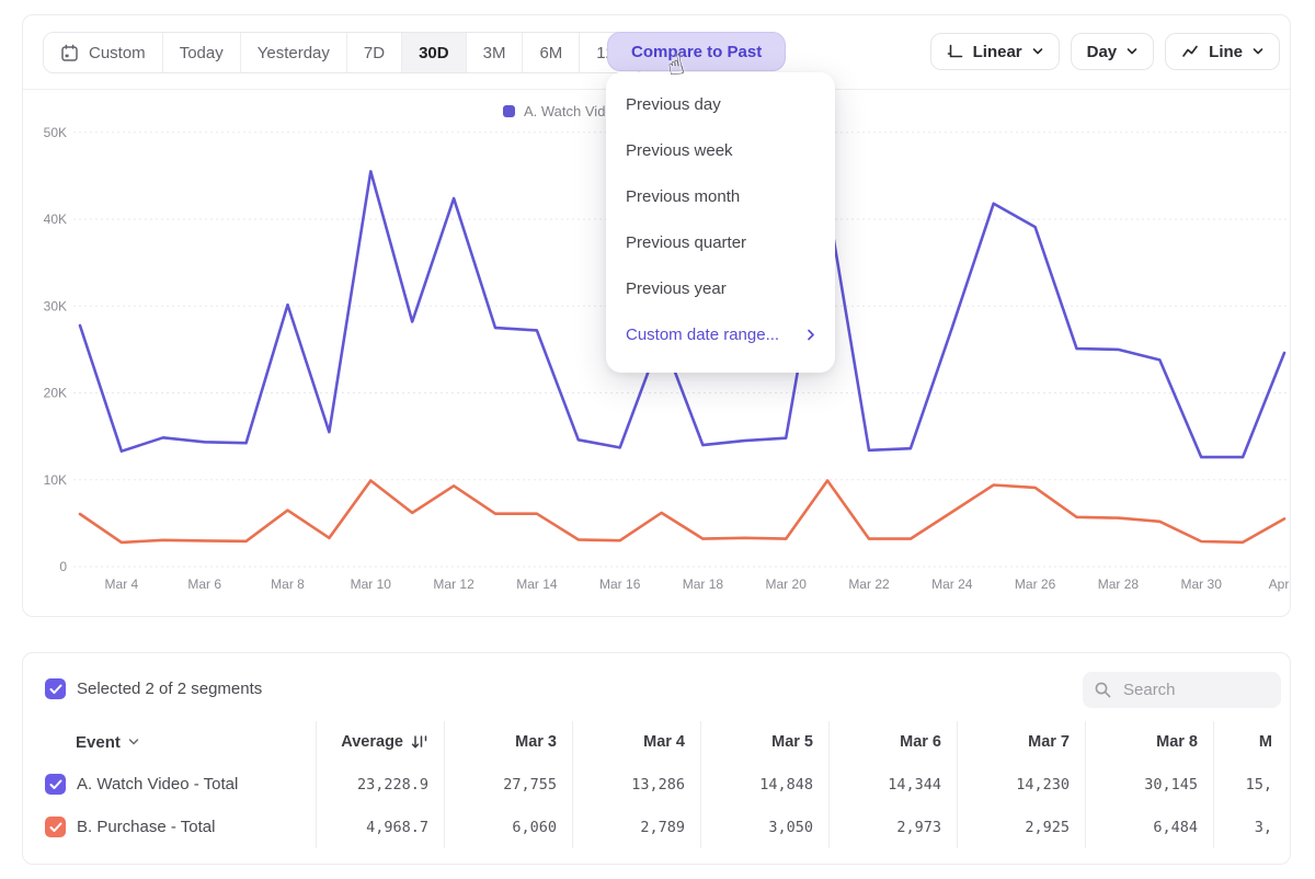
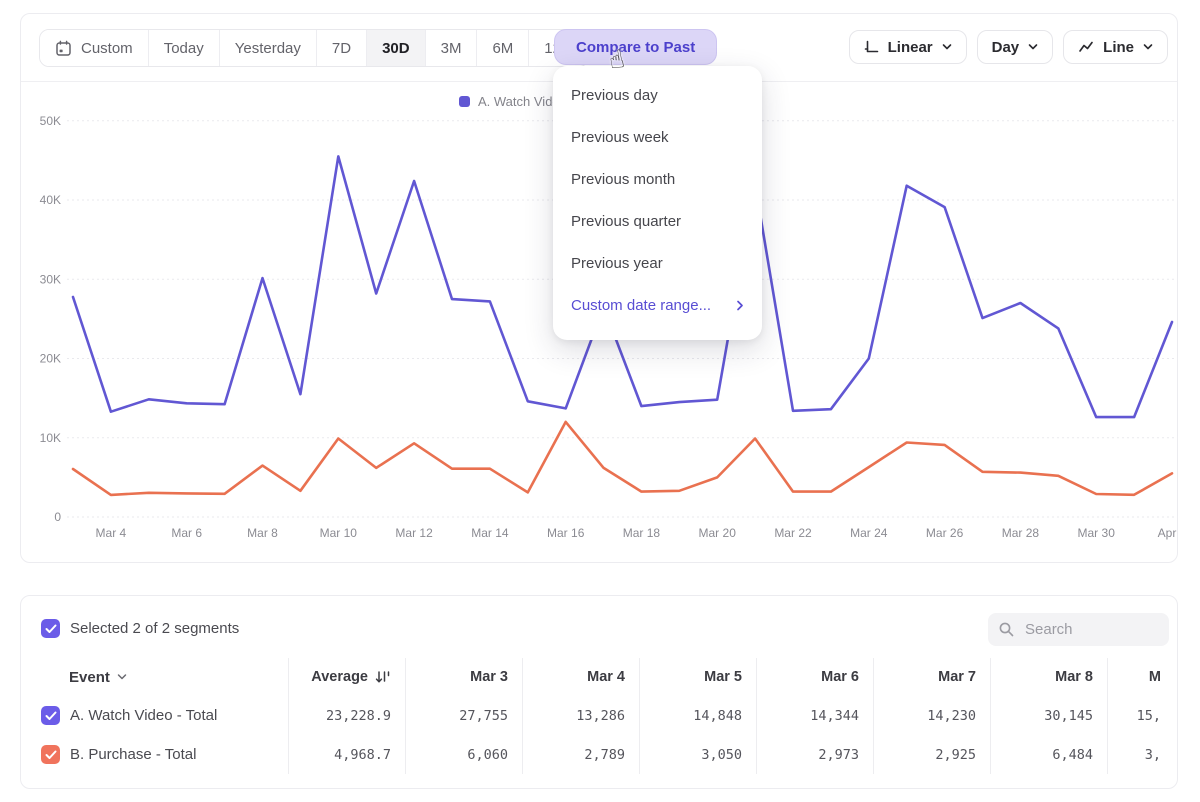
B. Purchase - Total/Mar 16: 3K -> 12K
B. Purchase - Total/Mar 20: 3K -> 5K
A. Watch Video - Total/Mar 24: 28K -> 20K
A. Watch Video - Total/Mar 28: 25K -> 27K
